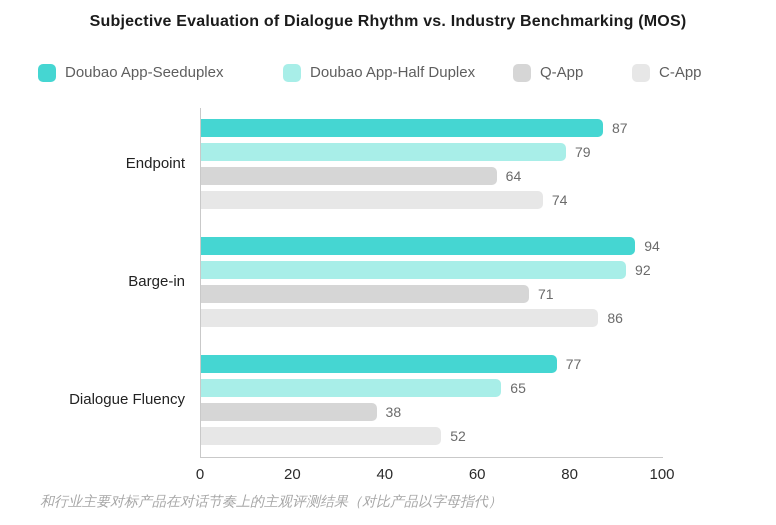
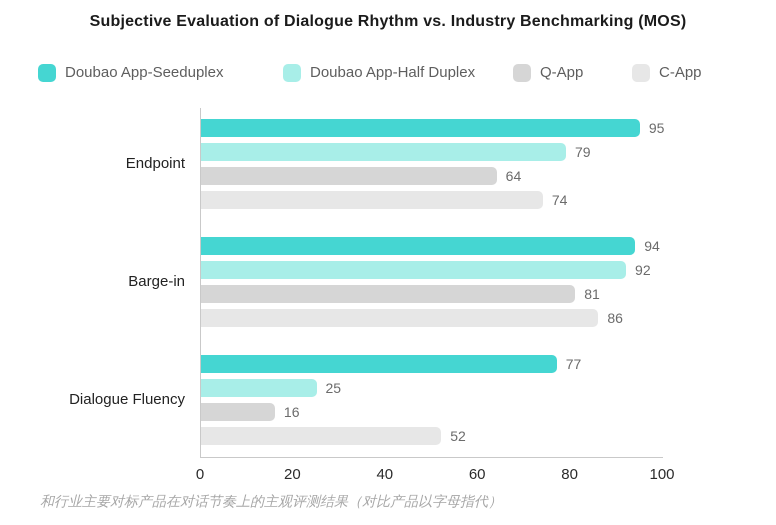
Doubao App-Seeduplex/Endpoint: 87 -> 95
Q-App/Barge-in: 71 -> 81
Doubao App-Half Duplex/Dialogue Fluency: 65 -> 25
Q-App/Dialogue Fluency: 38 -> 16
